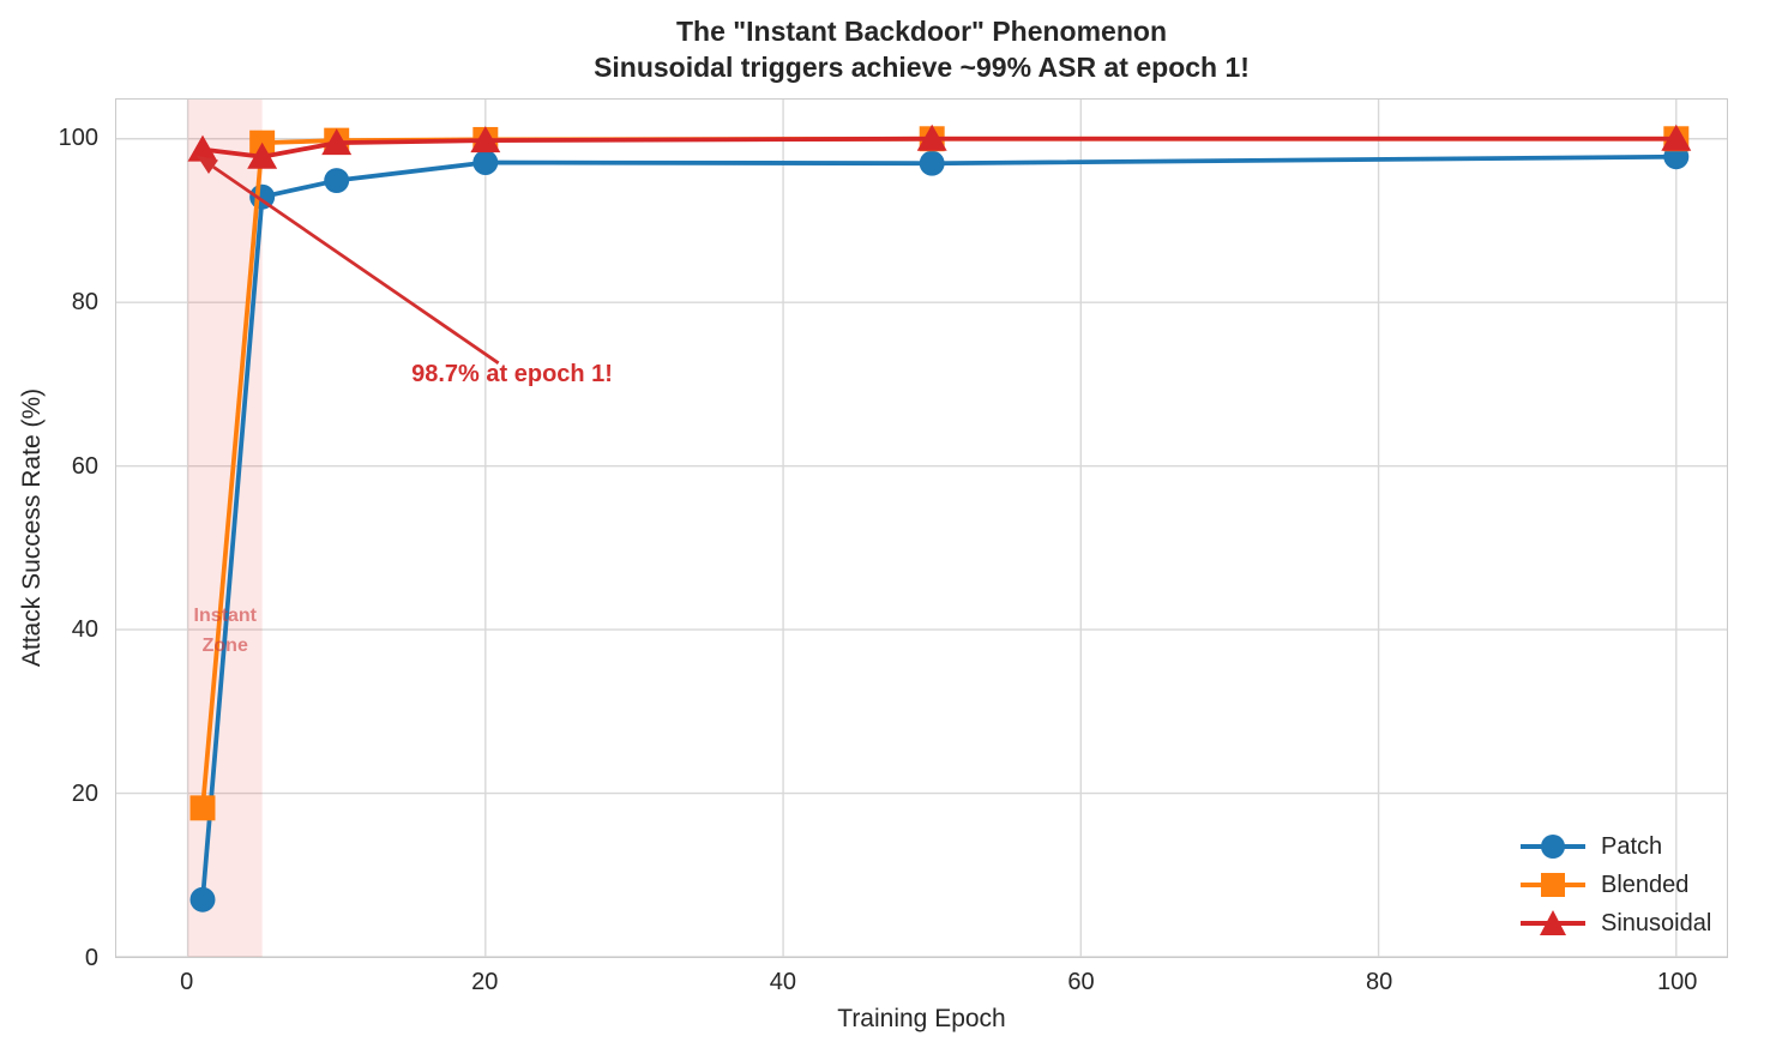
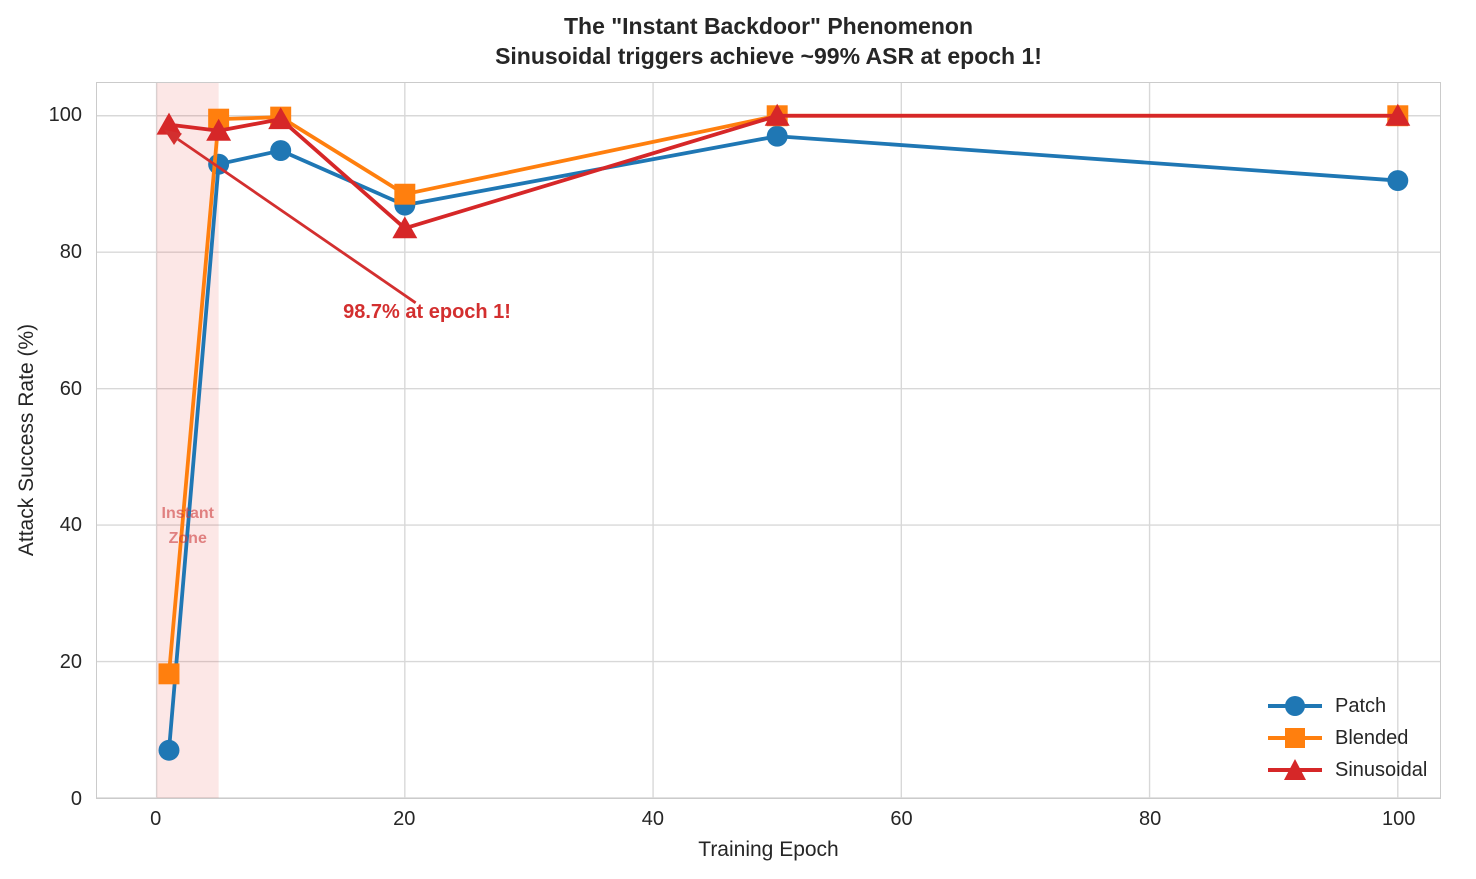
Patch/20: 97.1 -> 86.9
Blended/20: 99.9 -> 88.5
Sinusoidal/20: 99.8 -> 83.5
Patch/100: 97.8 -> 90.5
